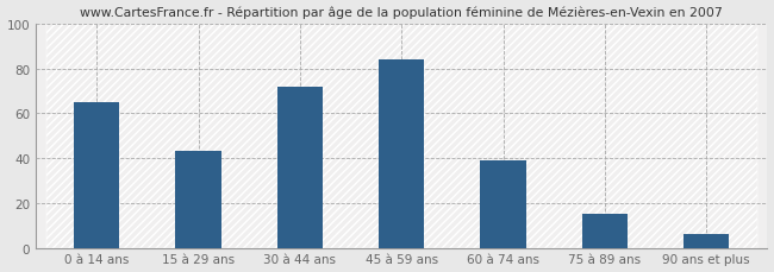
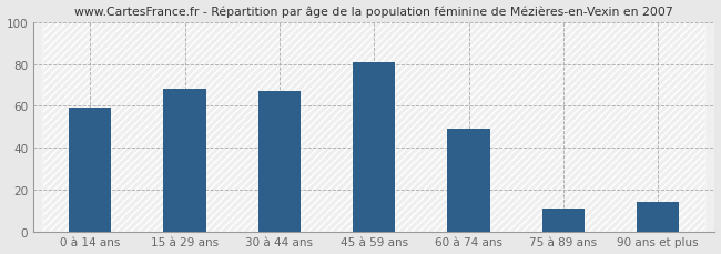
0 à 14 ans: 65 -> 59
15 à 29 ans: 43 -> 68
30 à 44 ans: 72 -> 67
45 à 59 ans: 84 -> 81
60 à 74 ans: 39 -> 49
75 à 89 ans: 15 -> 11
90 ans et plus: 6 -> 14
